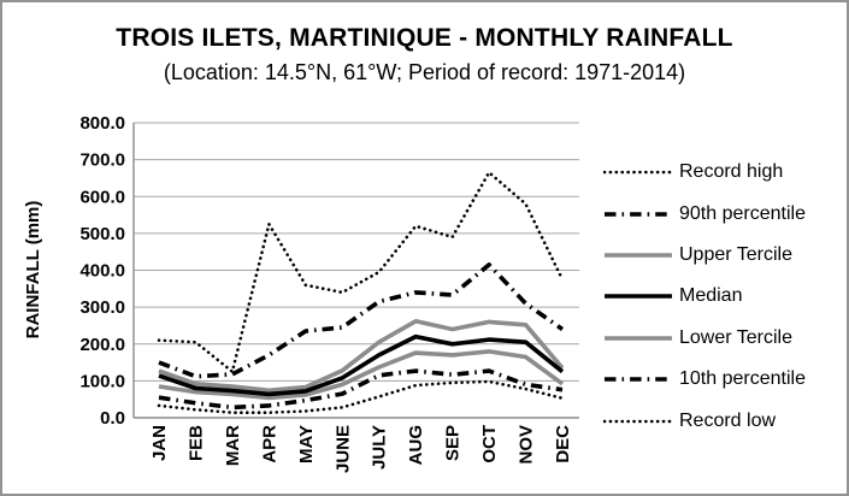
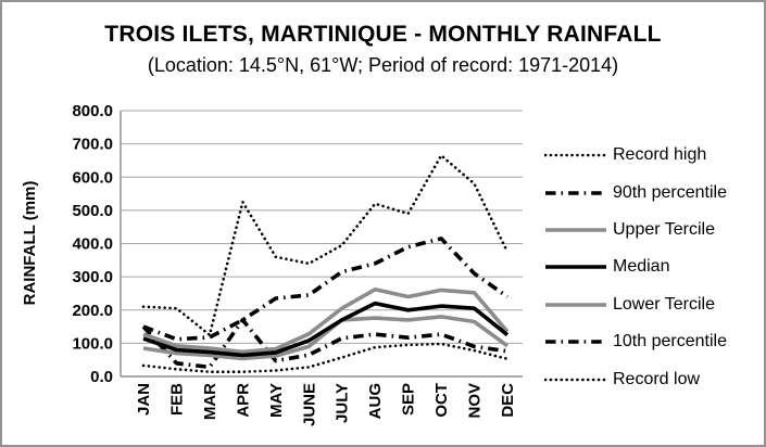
10th percentile/JAN: 60 -> 150
10th percentile/APR: 30 -> 170
Lower Tercile/JULY: 140 -> 170
90th percentile/SEP: 330 -> 390
